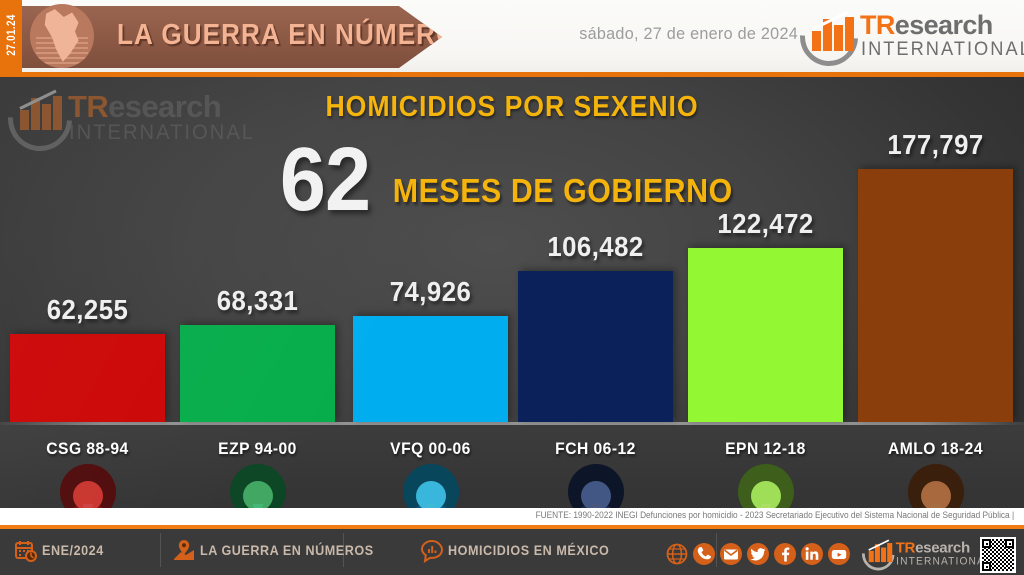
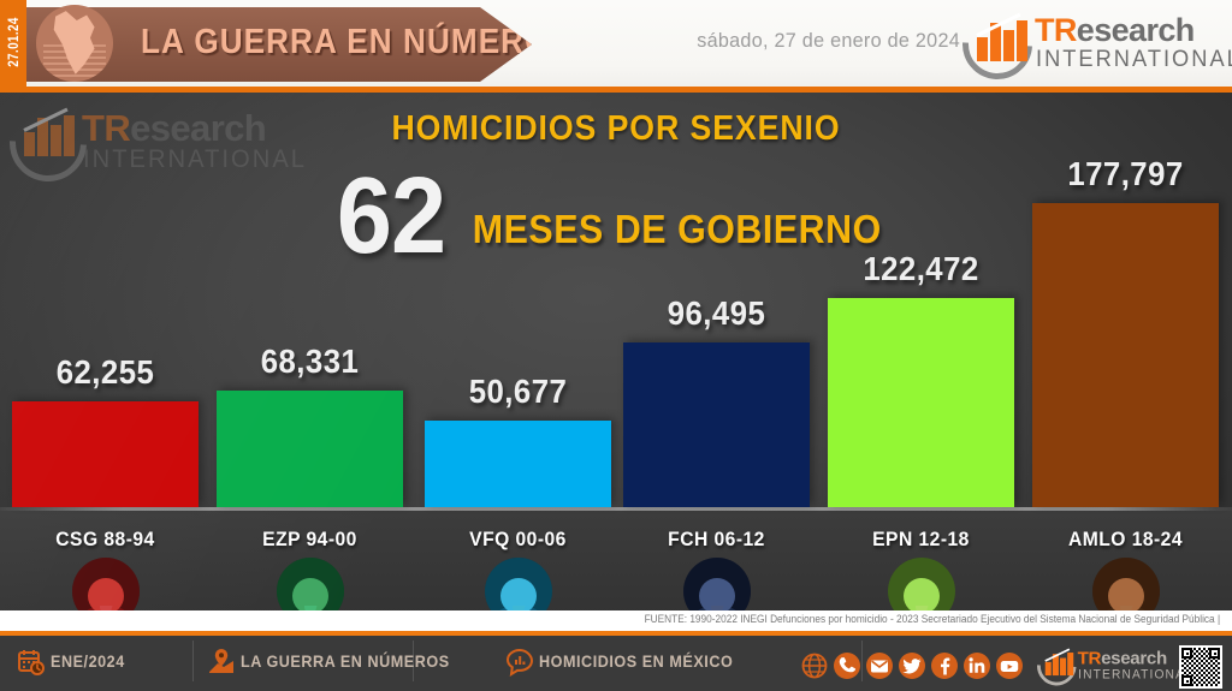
VFQ 00-06: 74,926 -> 50,677
FCH 06-12: 106,482 -> 96,495
